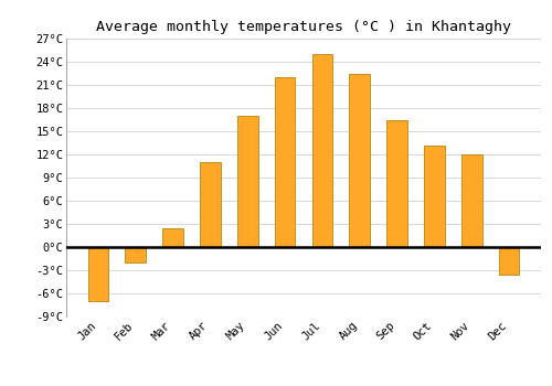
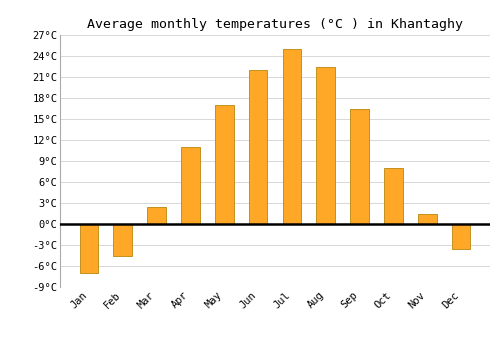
Feb: -2.0°C -> -4.5°C
Oct: 13.2°C -> 8.0°C
Nov: 12.0°C -> 1.5°C
